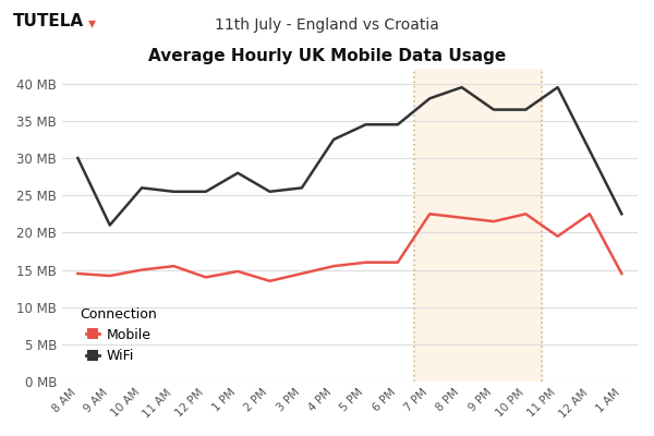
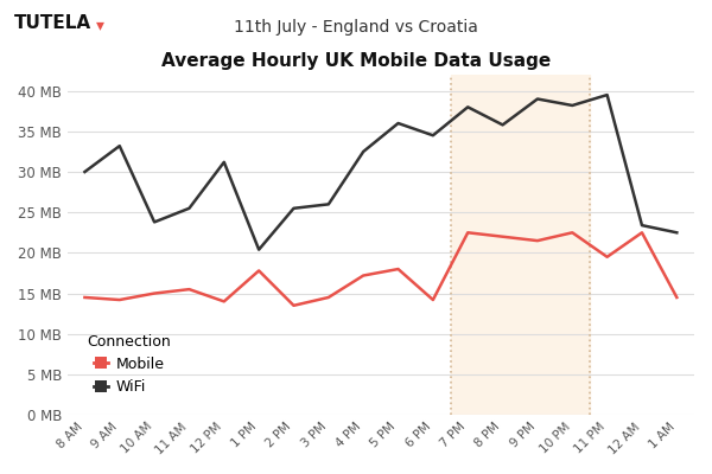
WiFi/9 AM: 21.0 MB -> 33.2 MB
WiFi/10 AM: 26.0 MB -> 23.8 MB
WiFi/12 PM: 25.5 MB -> 31.2 MB
Mobile/1 PM: 14.8 MB -> 17.8 MB
WiFi/1 PM: 28.0 MB -> 20.4 MB
Mobile/4 PM: 15.5 MB -> 17.2 MB
Mobile/5 PM: 16.0 MB -> 18.0 MB
WiFi/5 PM: 34.5 MB -> 36.0 MB
Mobile/6 PM: 16.0 MB -> 14.2 MB
WiFi/8 PM: 39.5 MB -> 35.8 MB
WiFi/9 PM: 36.5 MB -> 39.0 MB
WiFi/10 PM: 36.5 MB -> 38.2 MB
WiFi/12 AM: 31.0 MB -> 23.4 MB
